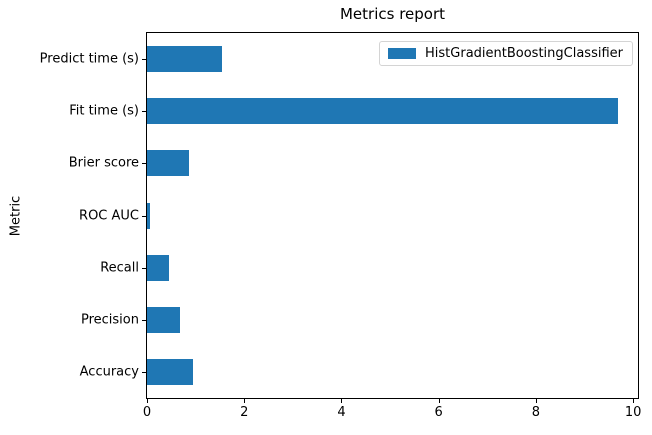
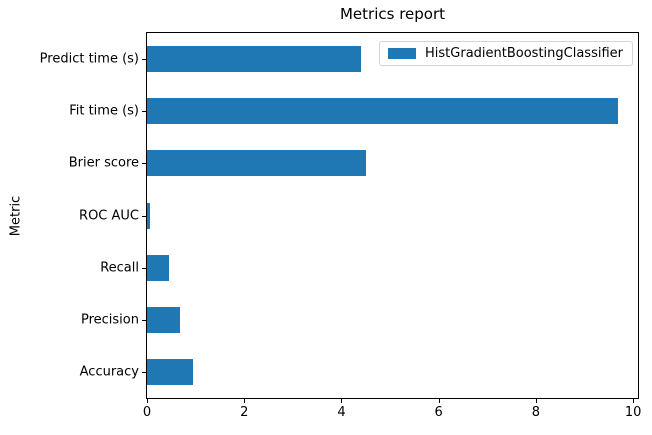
Predict time (s): 1.5 -> 4.4
Brier score: 0.9 -> 4.5
